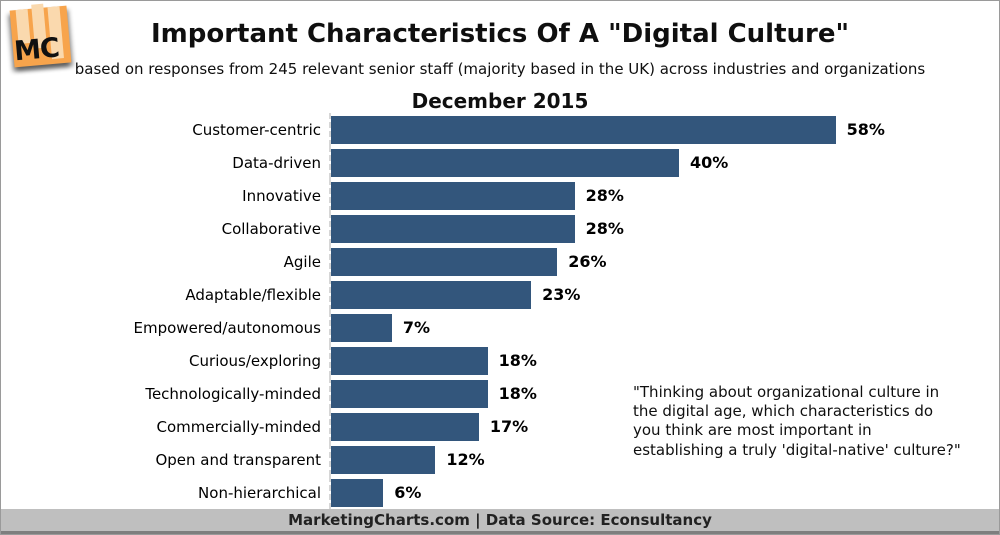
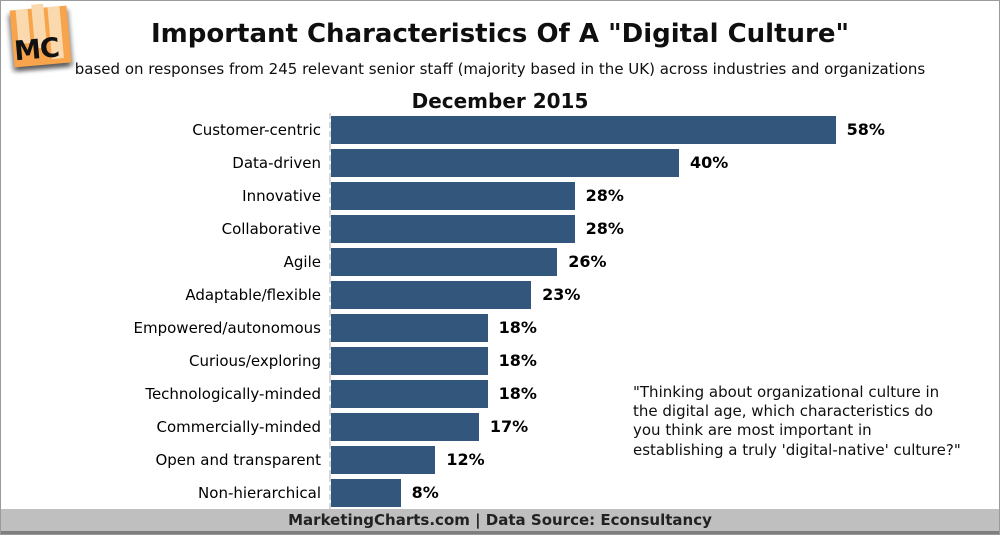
Empowered/autonomous: 7% -> 18%
Non-hierarchical: 6% -> 8%
